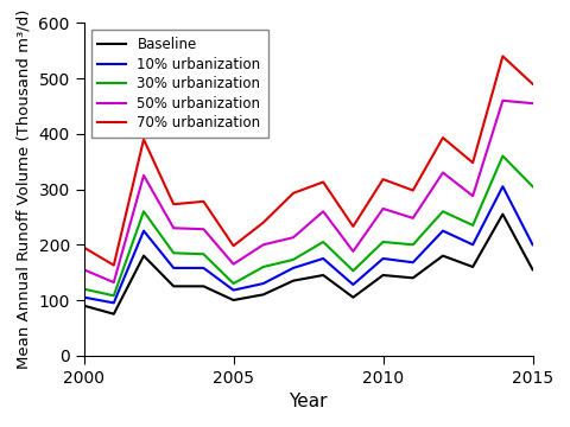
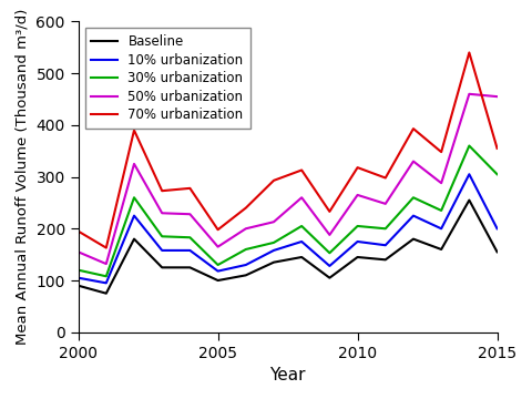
70% urbanization/2015: 490 -> 355
